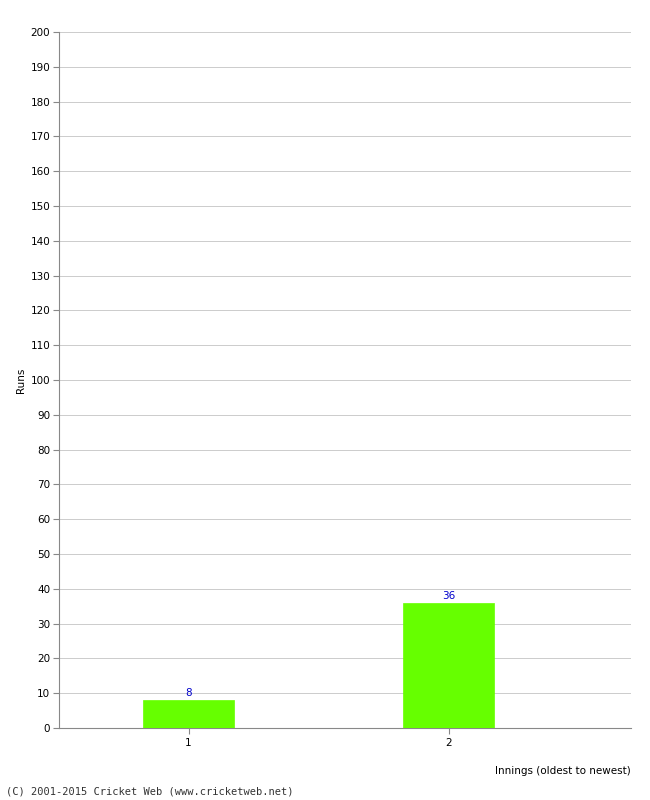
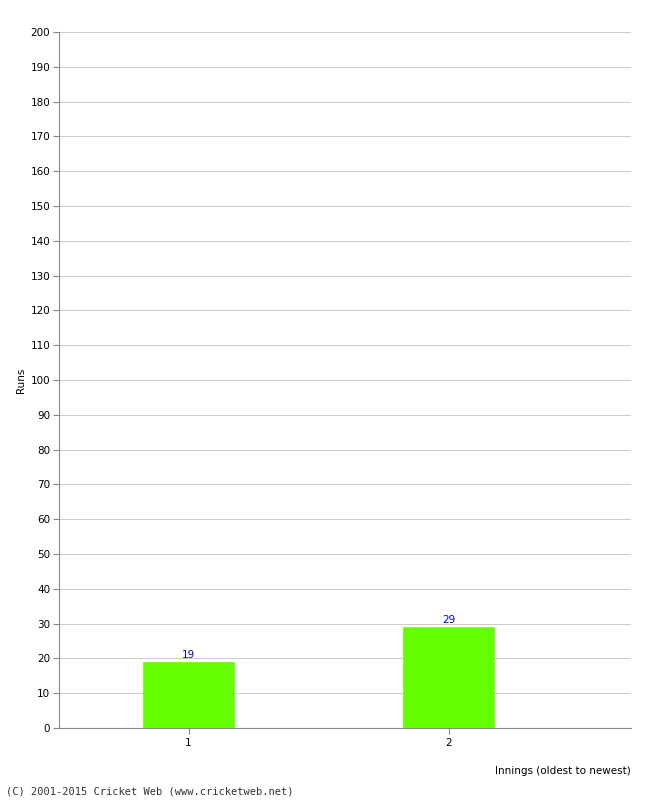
1: 8 -> 19
2: 36 -> 29
